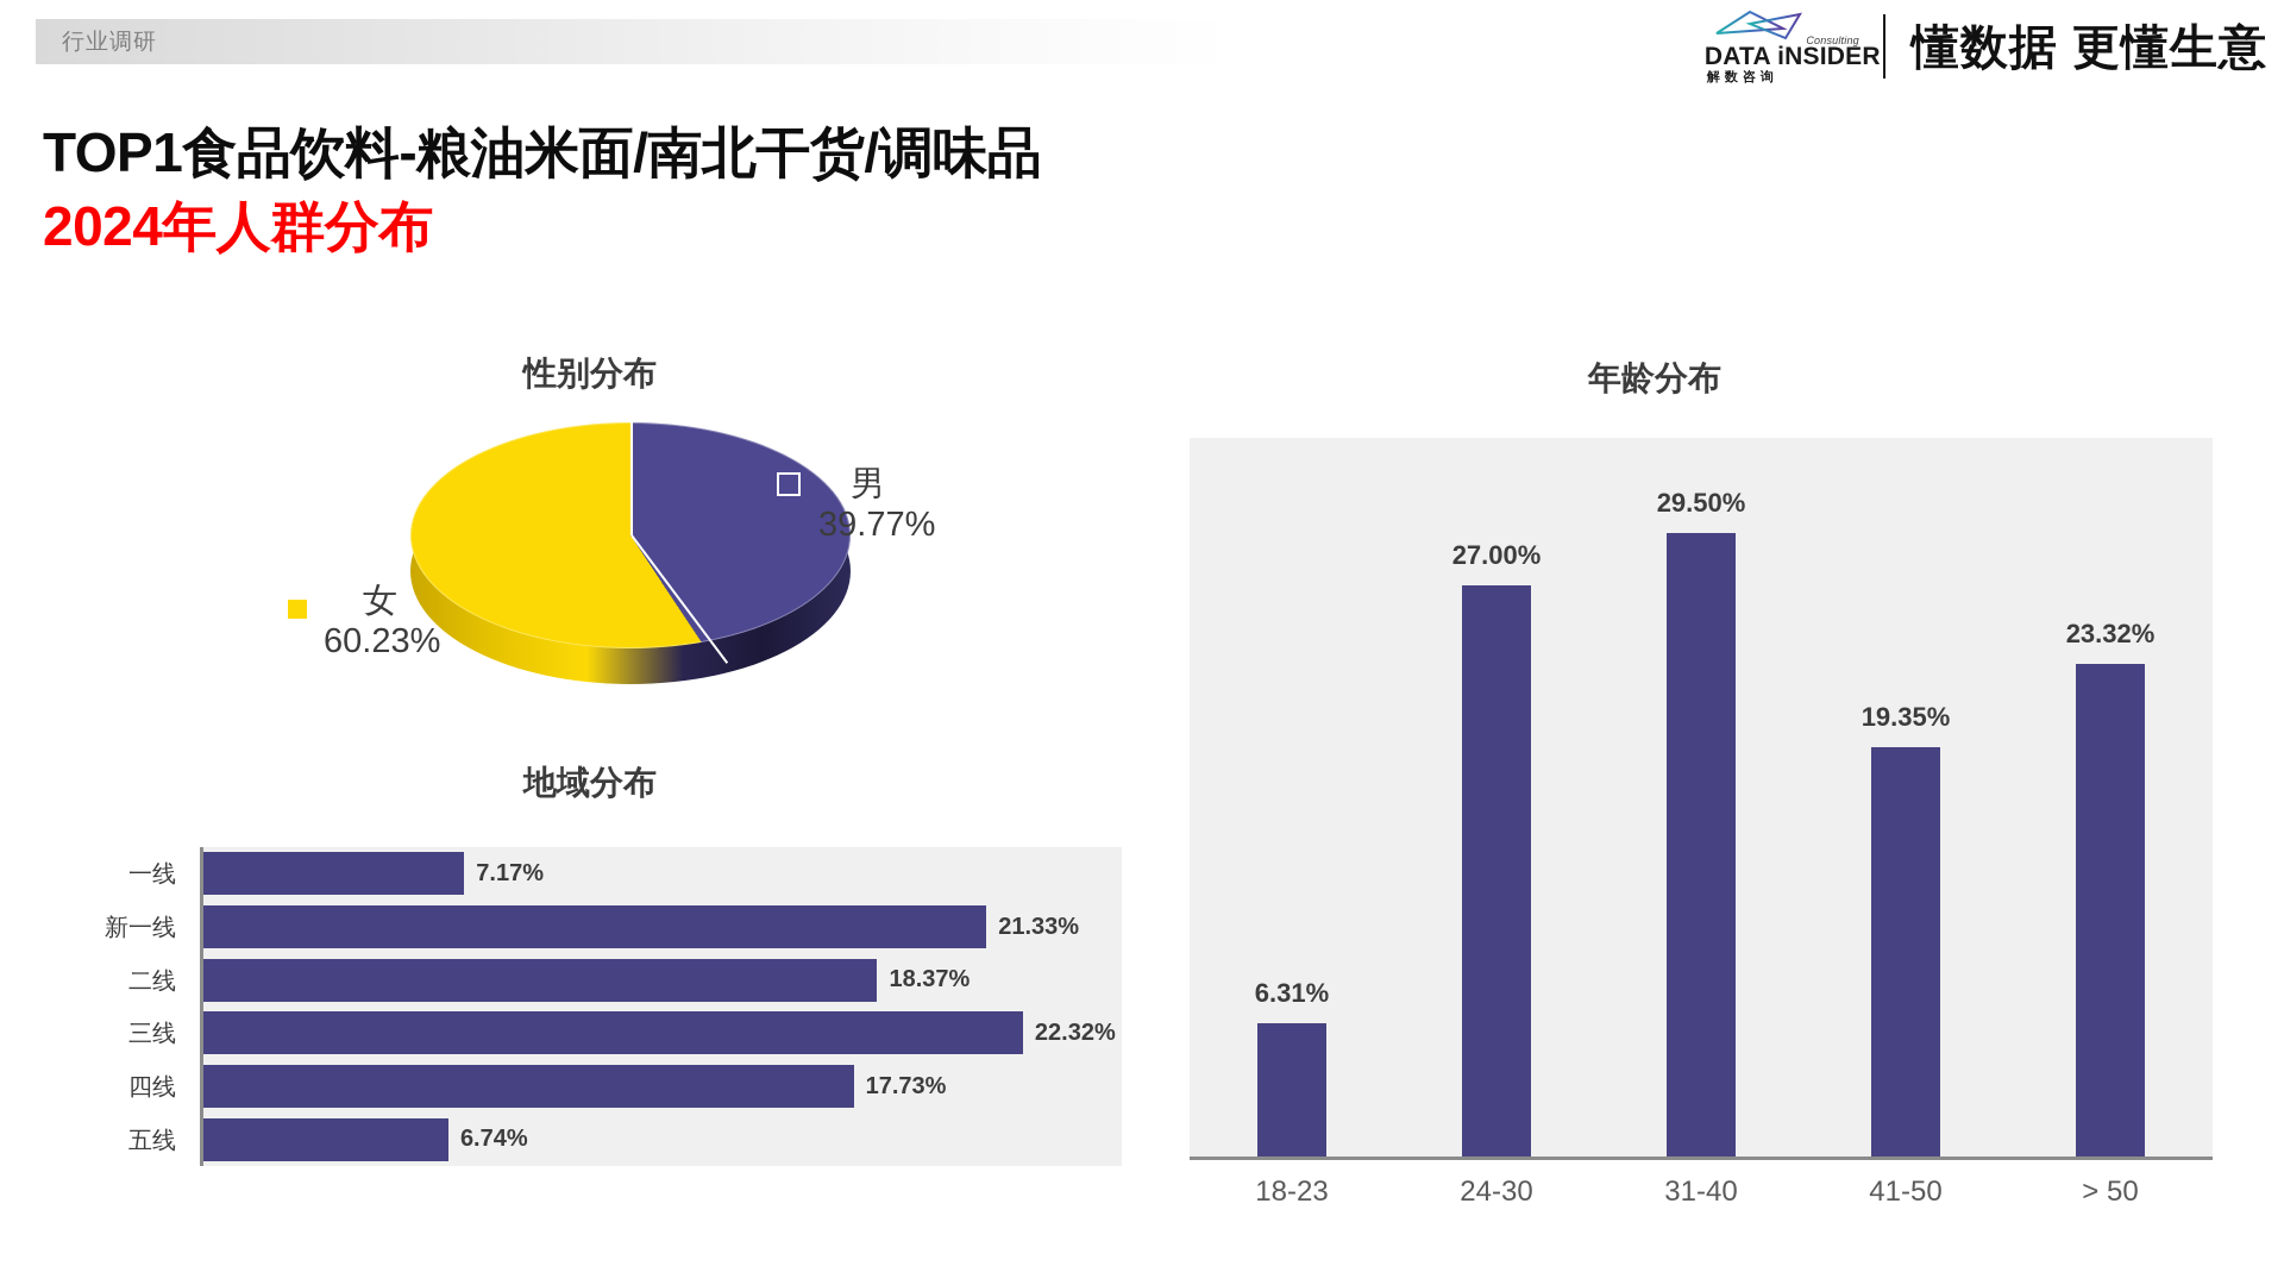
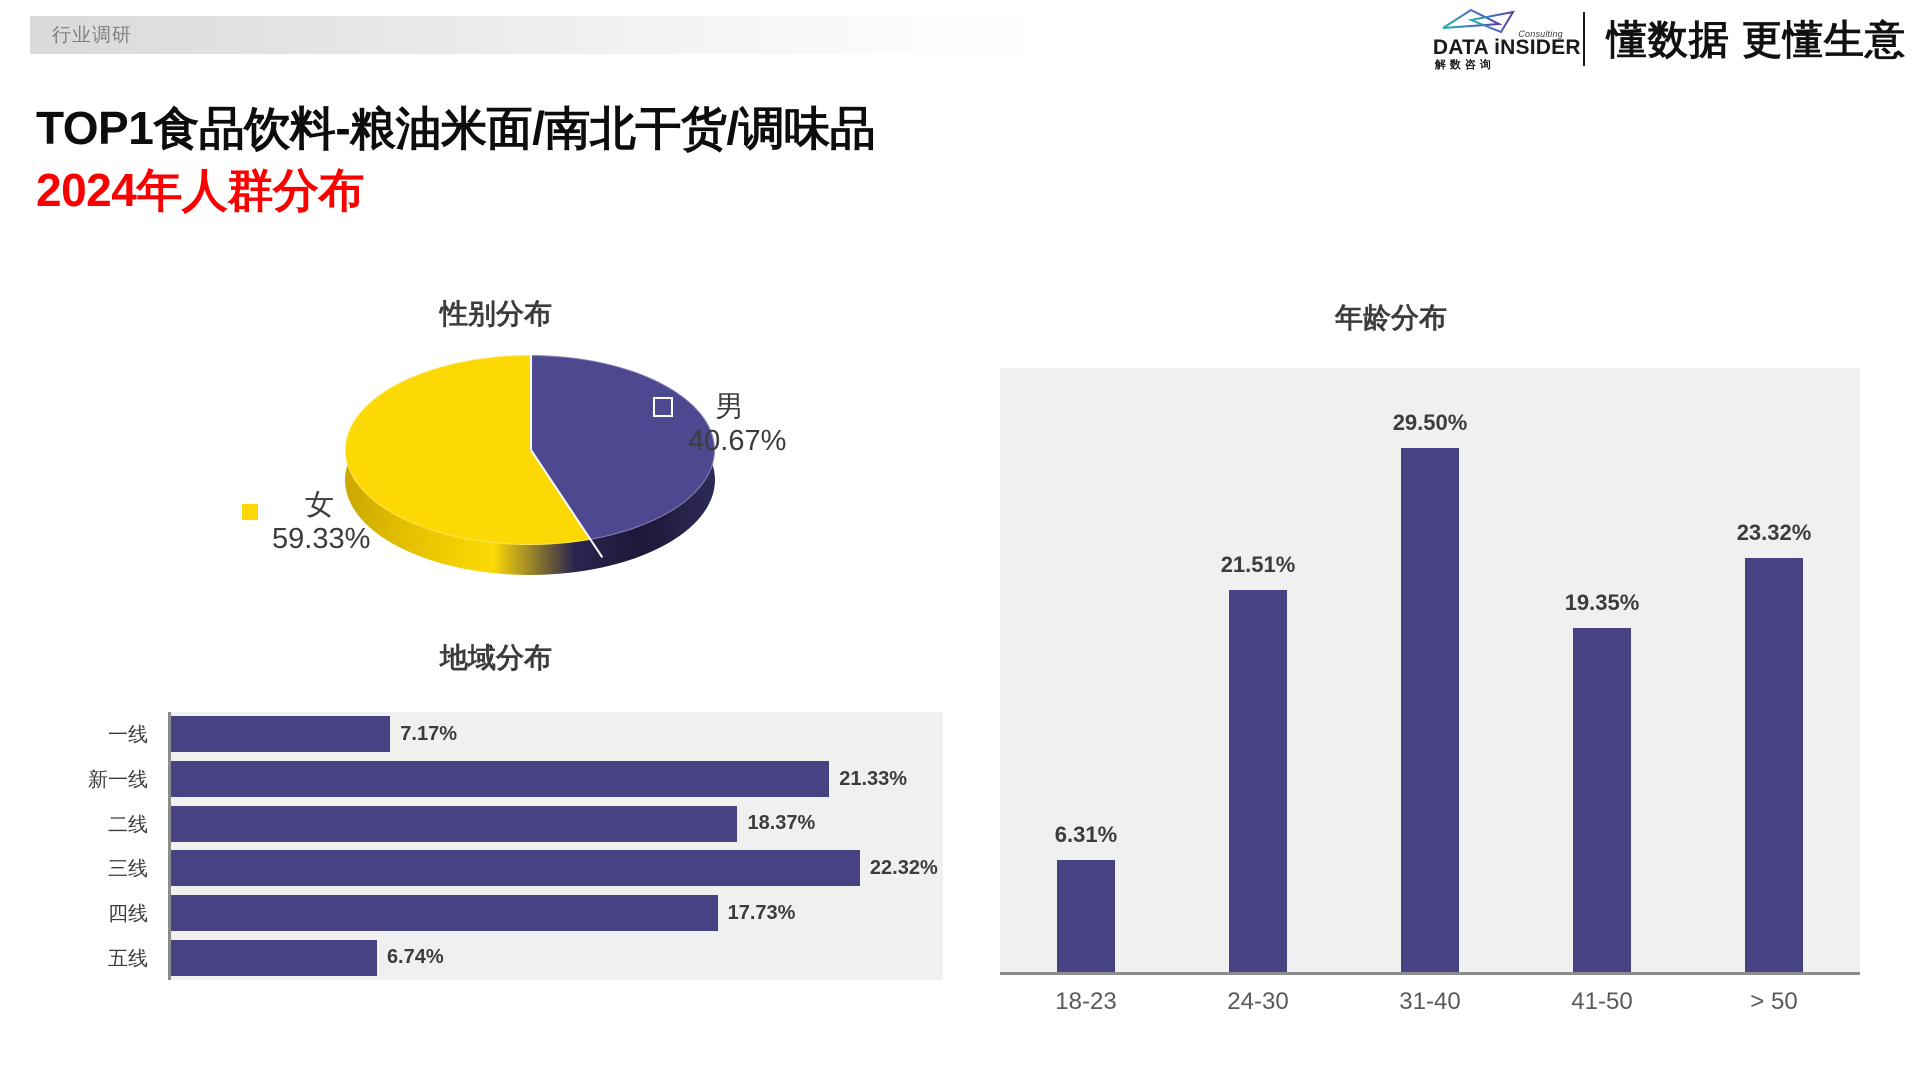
性别分布/男: 39.77% -> 40.67%
性别分布/女: 60.23% -> 59.33%
年龄分布/24-30: 27.00% -> 21.51%
